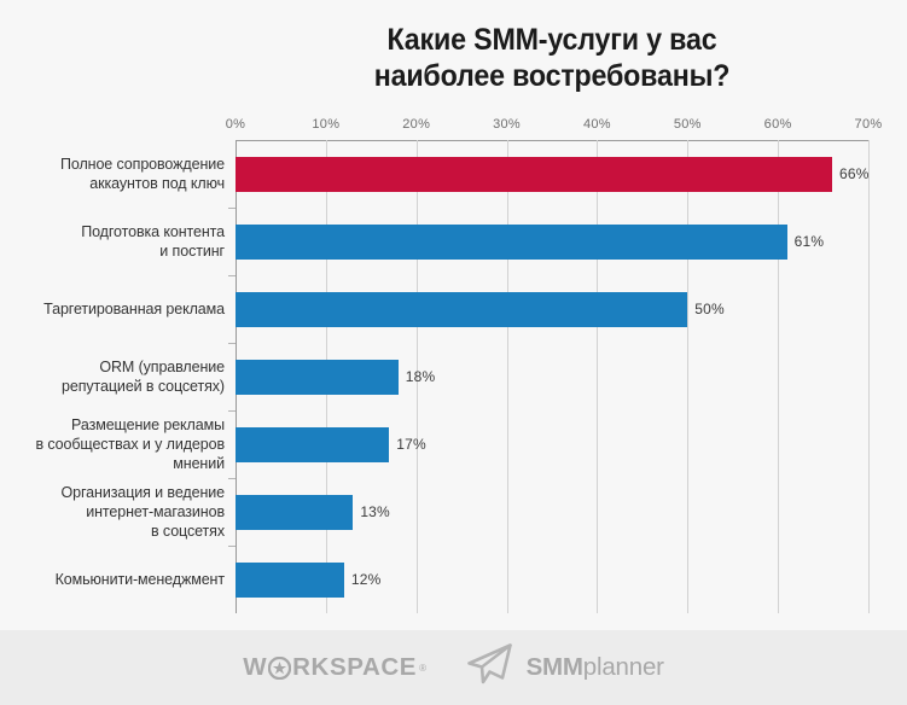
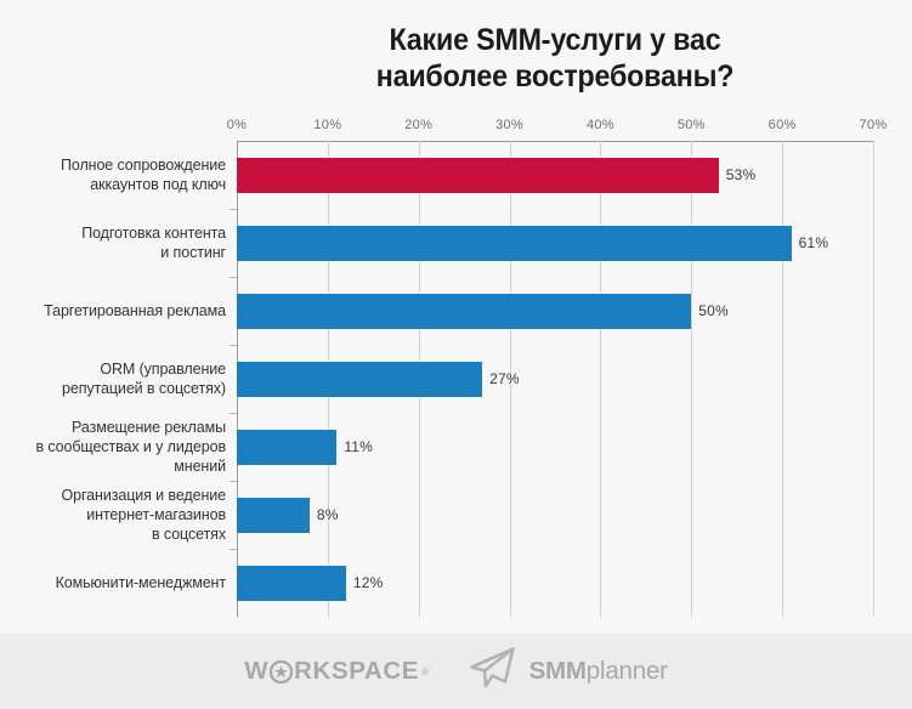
Полное сопровождение аккаунтов под ключ: 66% -> 53%
ORM (управление репутацией в соцсетях): 18% -> 27%
Размещение рекламы в сообществах и у лидеров мнений: 17% -> 11%
Организация и ведение интернет-магазинов в соцсетях: 13% -> 8%
